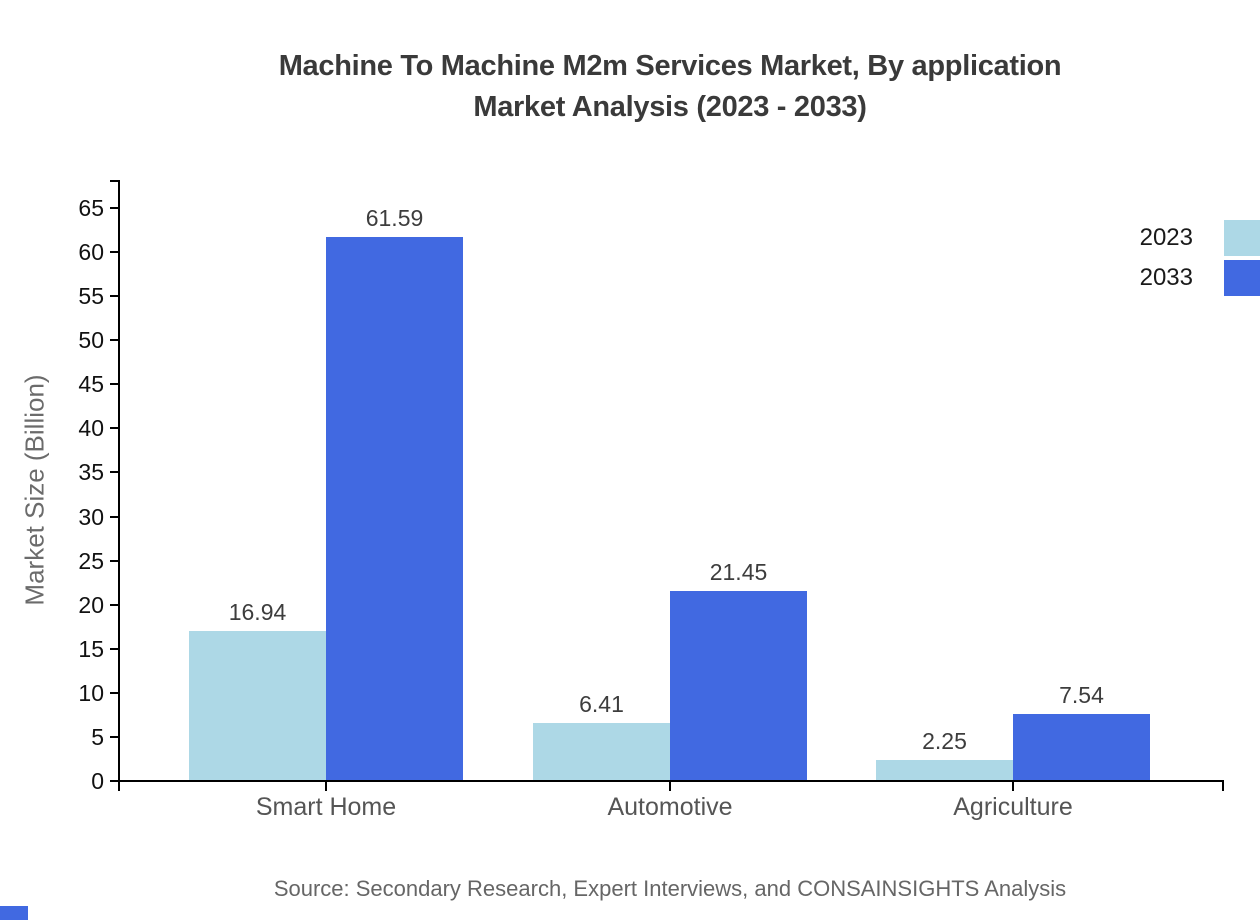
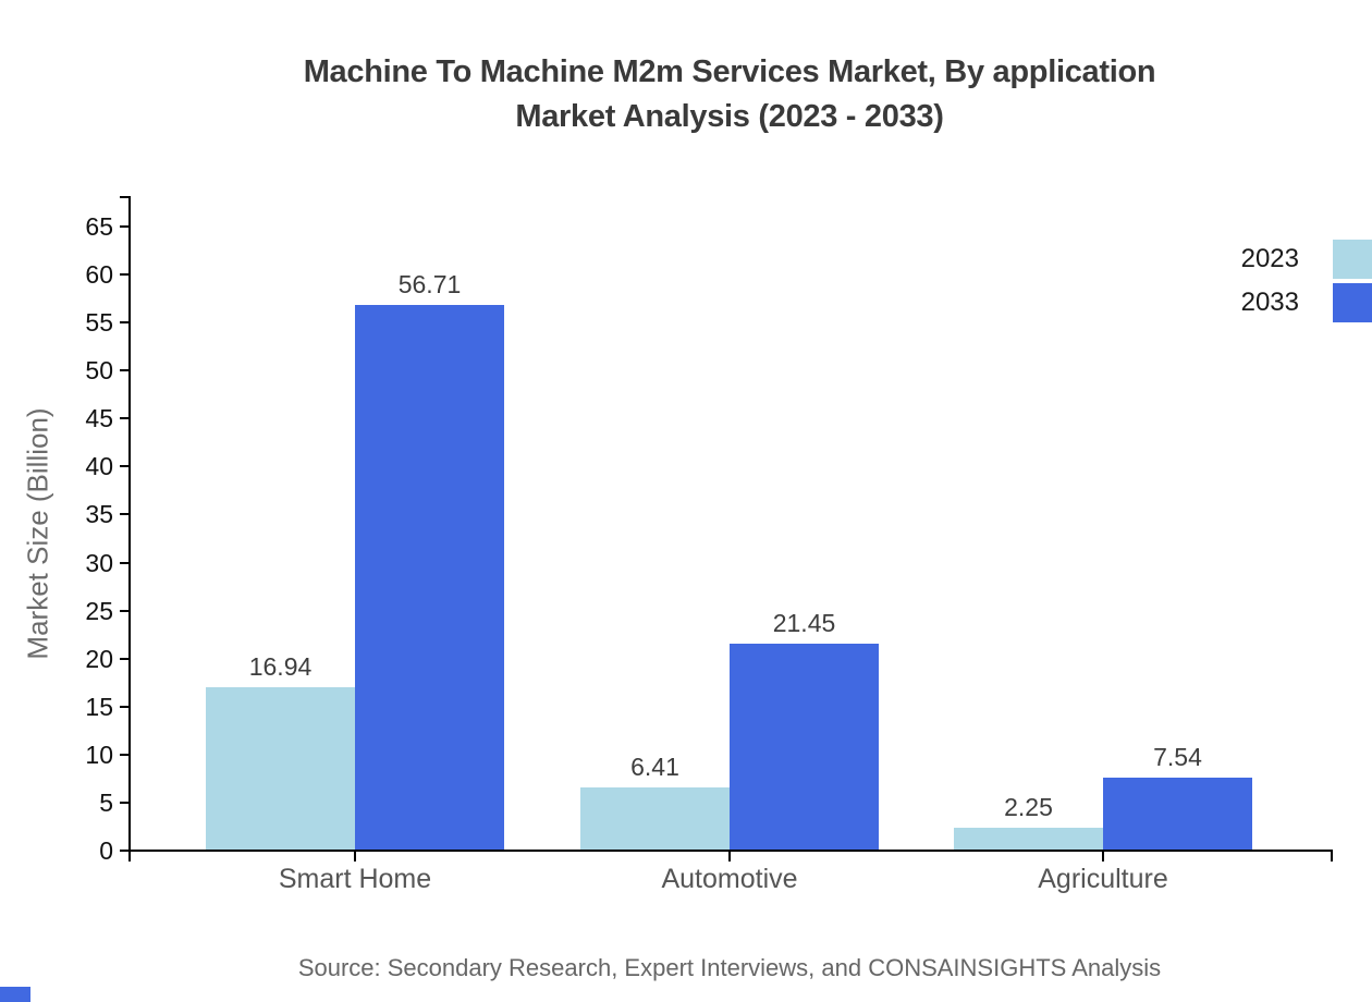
2033/Smart Home: 61.59 -> 56.71
